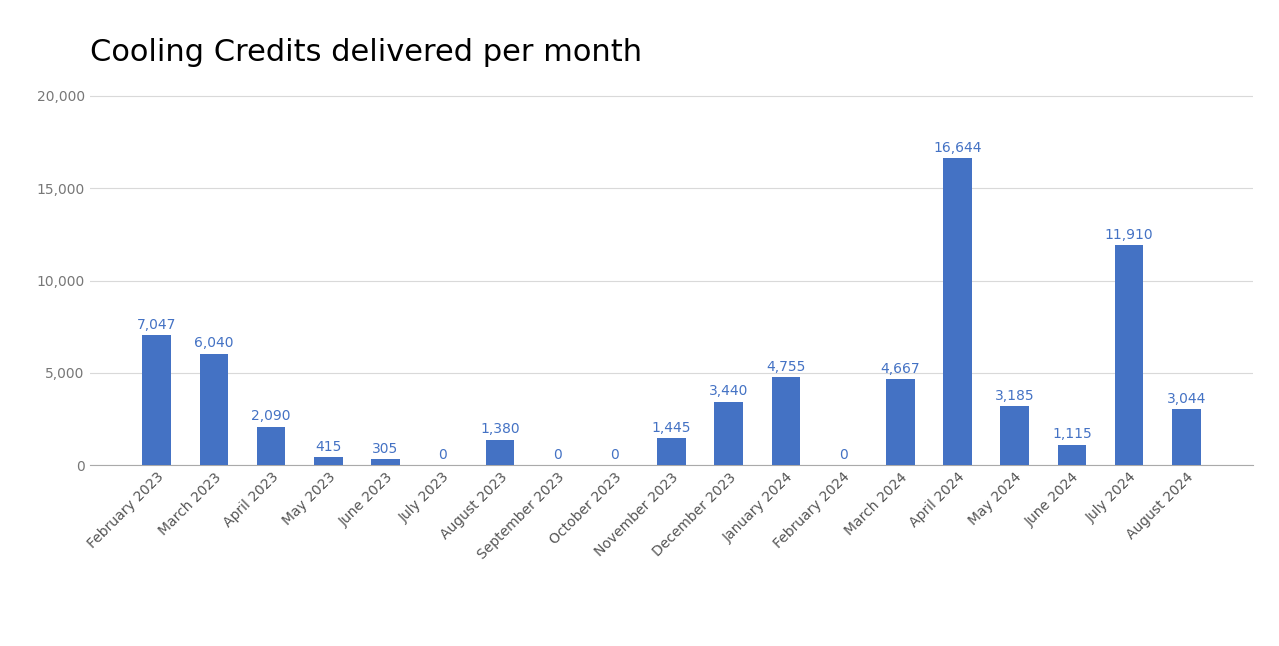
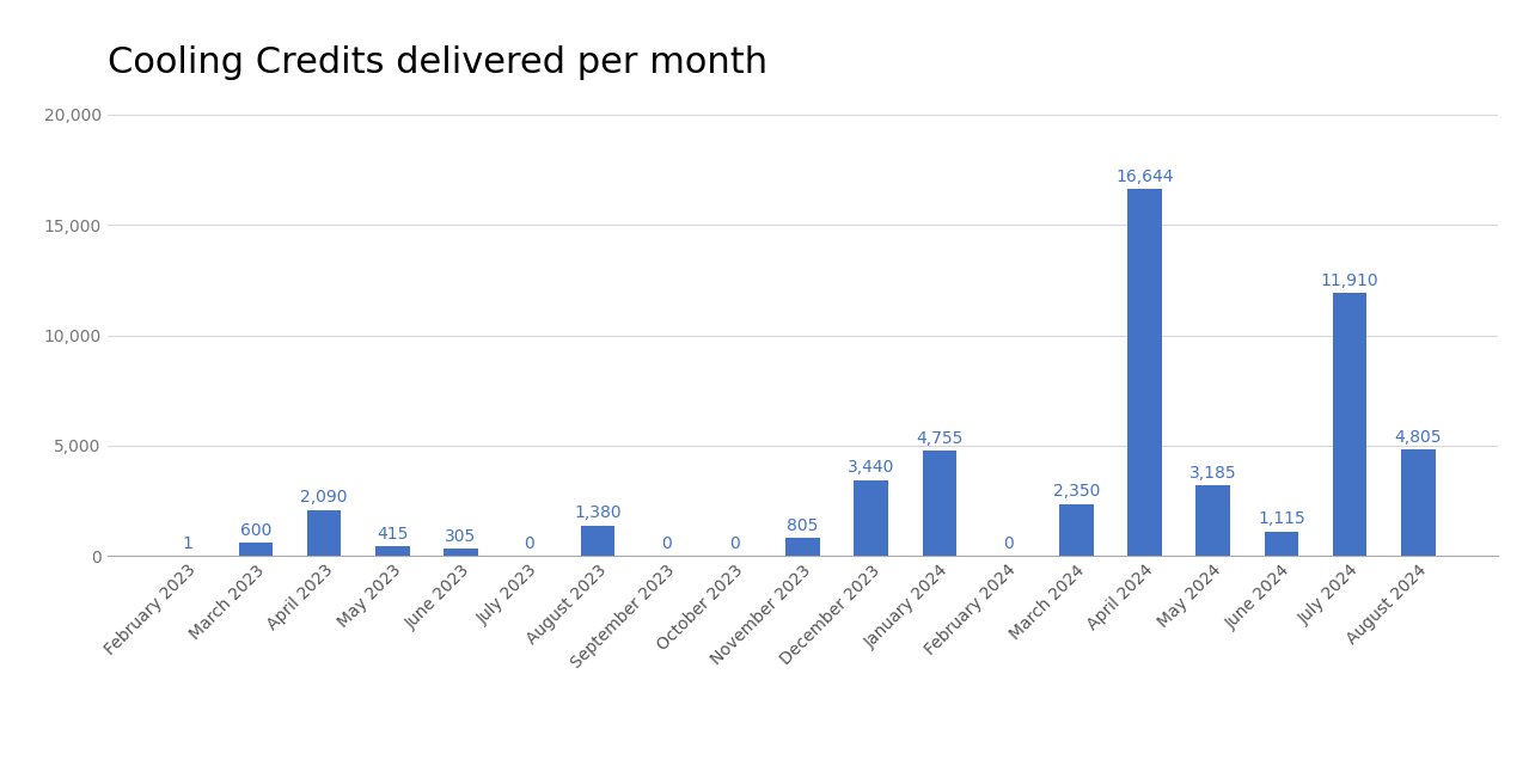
February 2023: 7,047 -> 1
March 2023: 6,040 -> 600
November 2023: 1,445 -> 805
March 2024: 4,667 -> 2,350
August 2024: 3,044 -> 4,805
